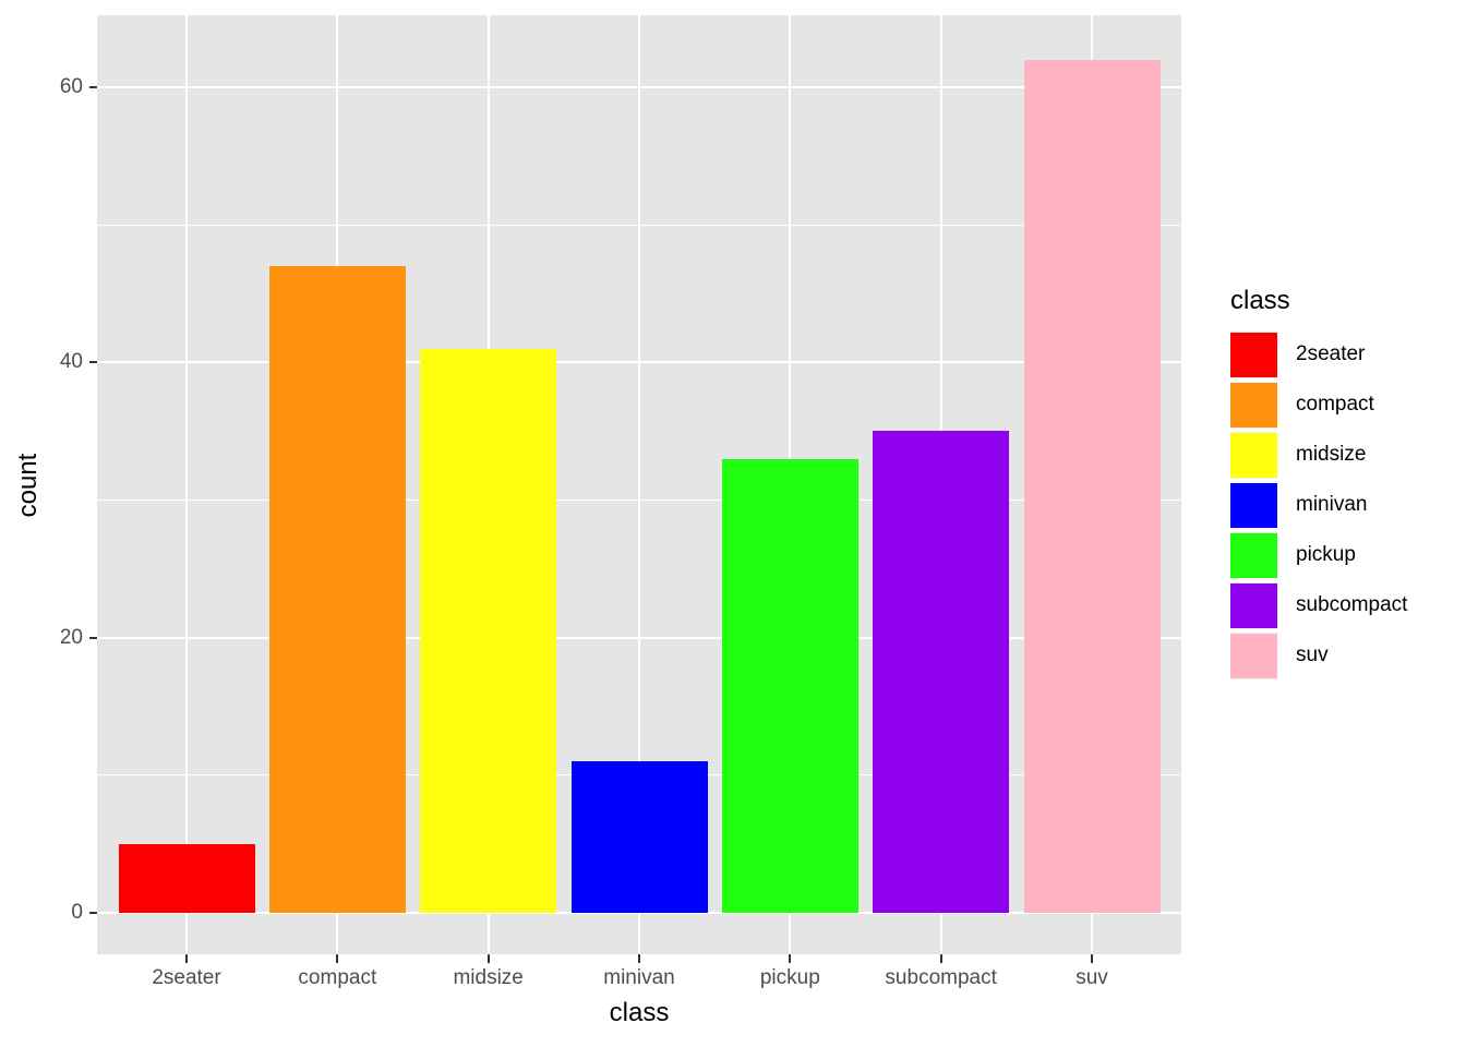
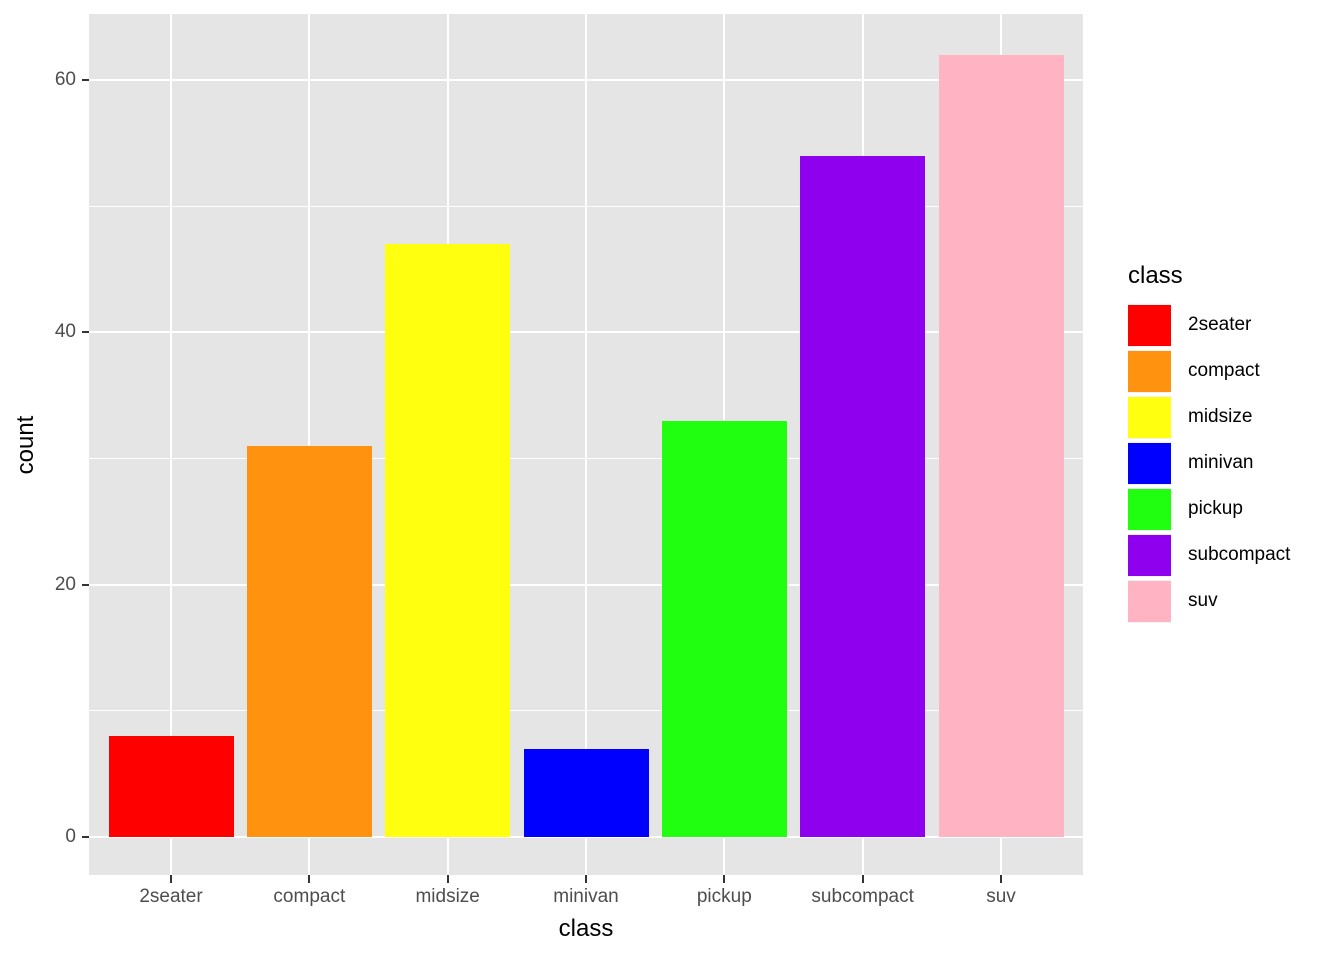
2seater: 5 -> 8
compact: 47 -> 31
midsize: 41 -> 47
minivan: 11 -> 7
subcompact: 35 -> 54
